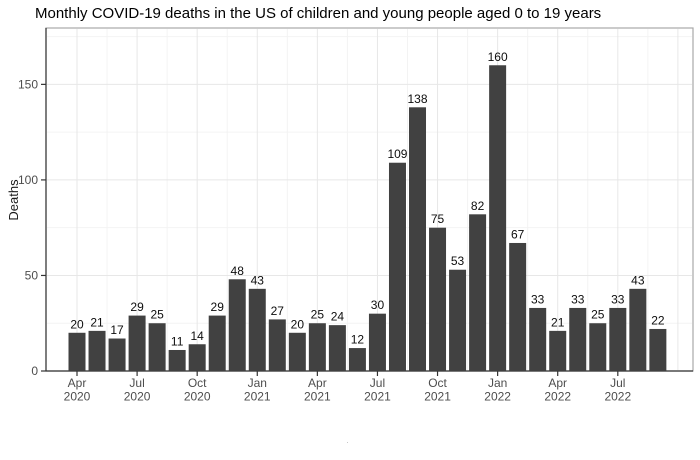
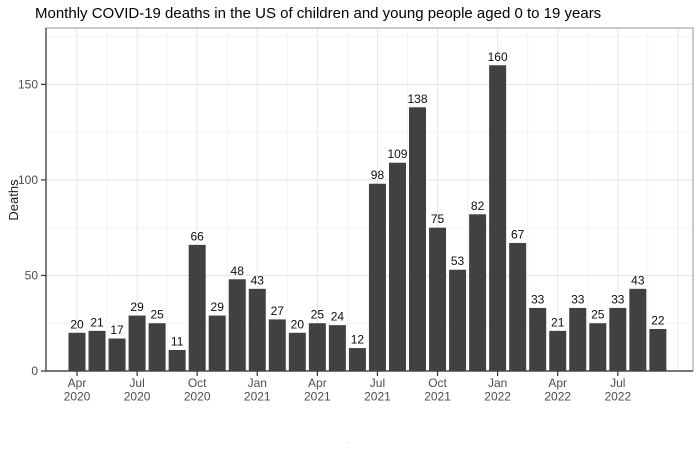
Oct 2020: 14 -> 66
Jul 2021: 30 -> 98
